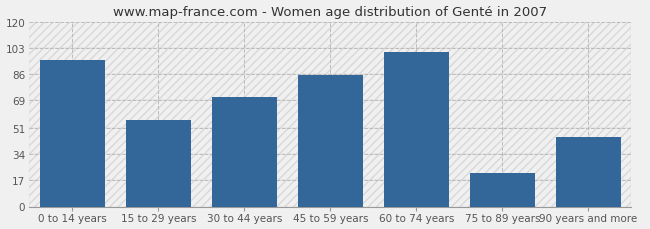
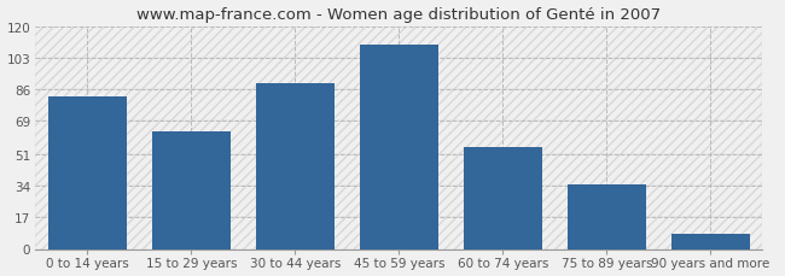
0 to 14 years: 95 -> 82
15 to 29 years: 56 -> 63
30 to 44 years: 71 -> 89
45 to 59 years: 85 -> 110
60 to 74 years: 100 -> 55
75 to 89 years: 22 -> 35
90 years and more: 45 -> 8
